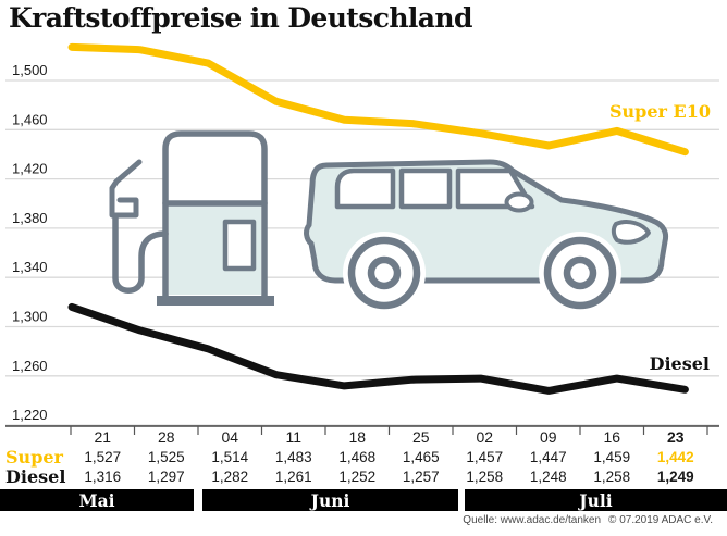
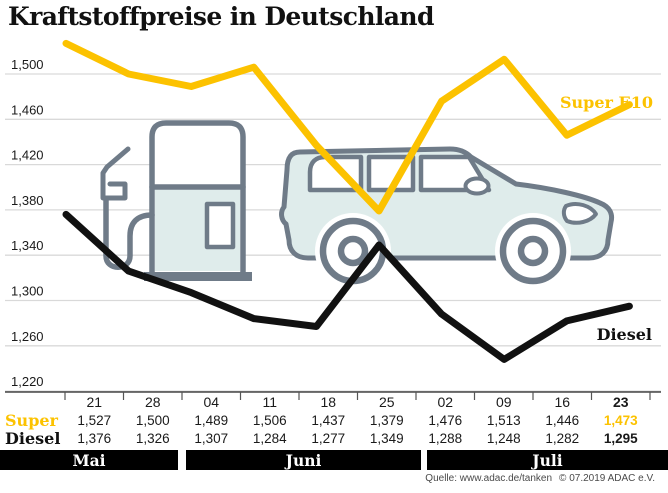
Diesel/21: 1,316 -> 1,376
Super/28: 1,525 -> 1,500
Diesel/28: 1,297 -> 1,326
Super/04: 1,514 -> 1,489
Diesel/04: 1,282 -> 1,307
Super/11: 1,483 -> 1,506
Diesel/11: 1,261 -> 1,284
Super/18: 1,468 -> 1,437
Diesel/18: 1,252 -> 1,277
Super/25: 1,465 -> 1,379
Diesel/25: 1,257 -> 1,349
Super/02: 1,457 -> 1,476
Diesel/02: 1,258 -> 1,288
Super/09: 1,447 -> 1,513
Super/16: 1,459 -> 1,446
Diesel/16: 1,258 -> 1,282
Super/23: 1,442 -> 1,473
Diesel/23: 1,249 -> 1,295
